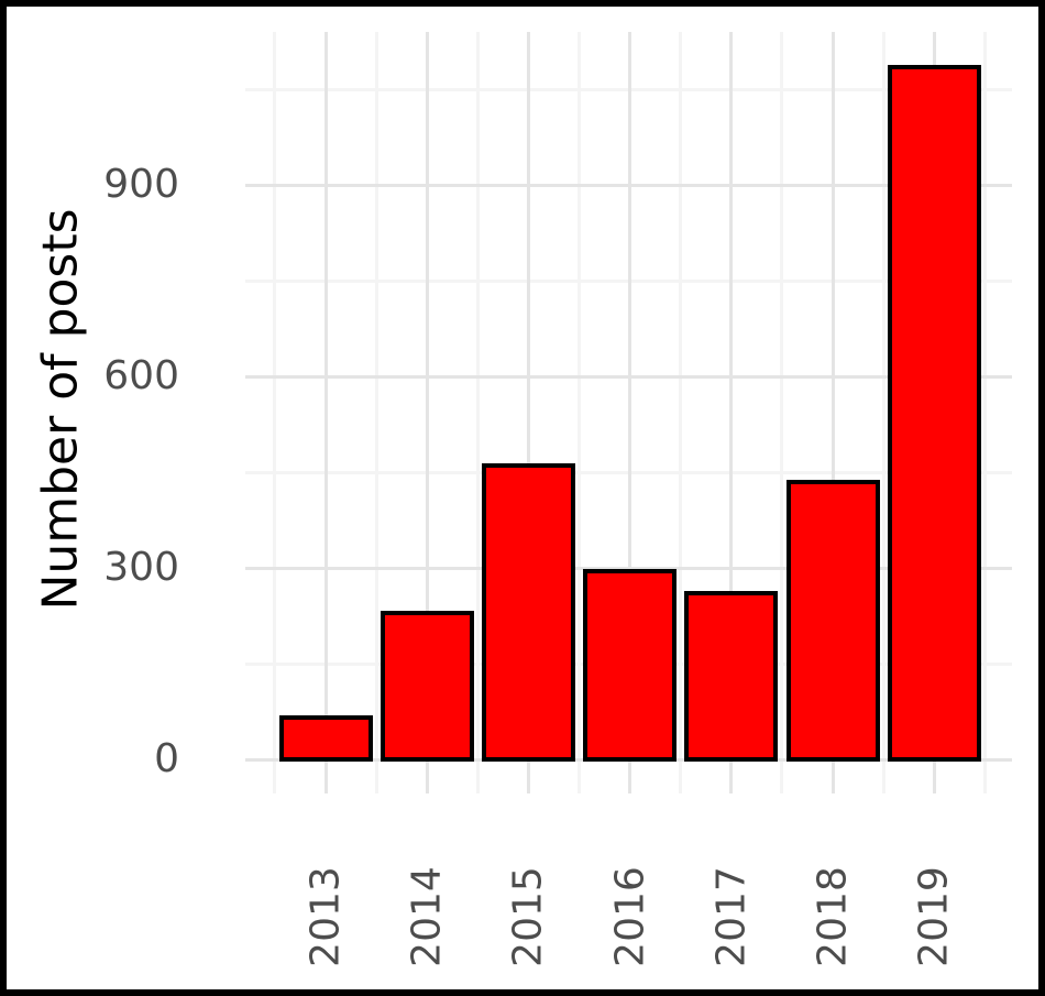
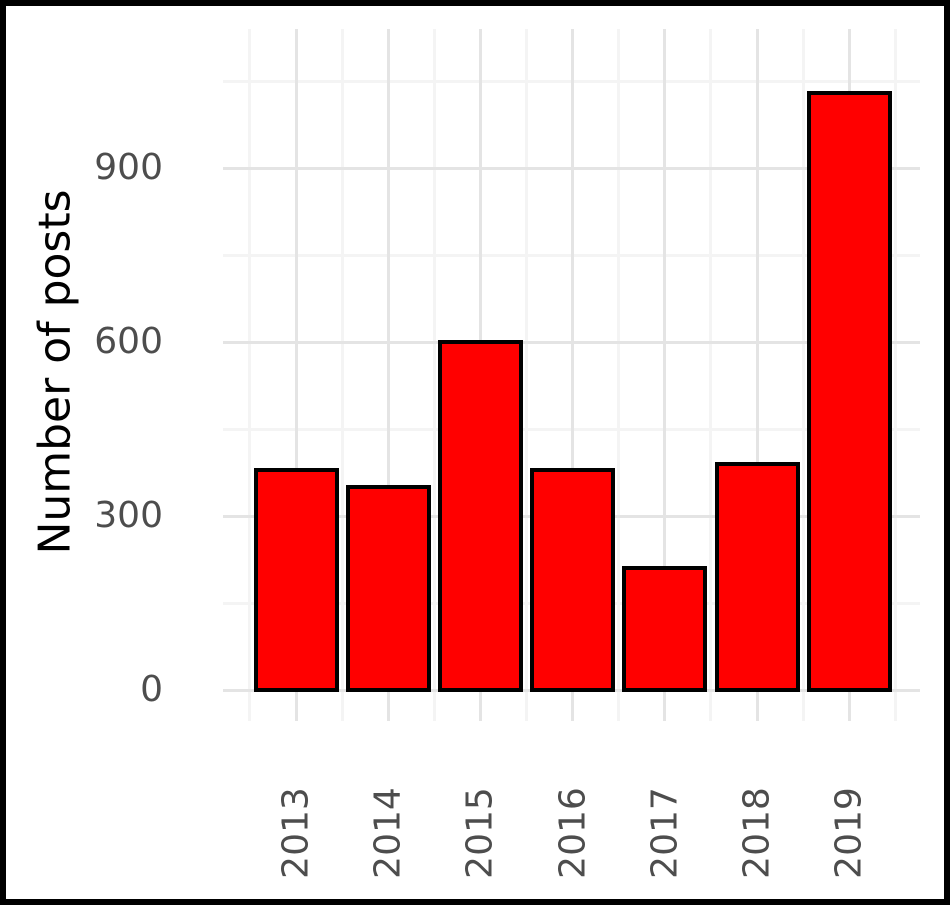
2013: 60 -> 380
2014: 230 -> 350
2015: 460 -> 600
2016: 300 -> 380
2017: 260 -> 210
2018: 440 -> 390
2019: 1080 -> 1030
